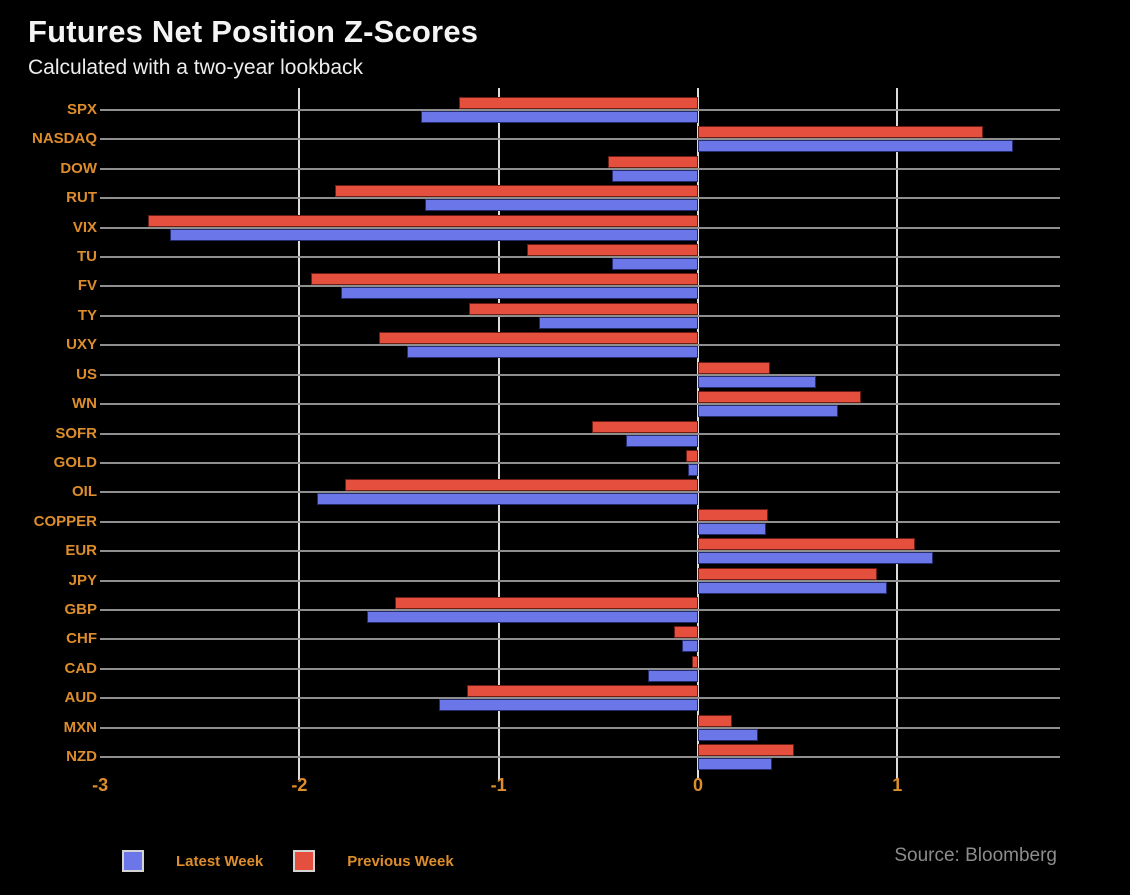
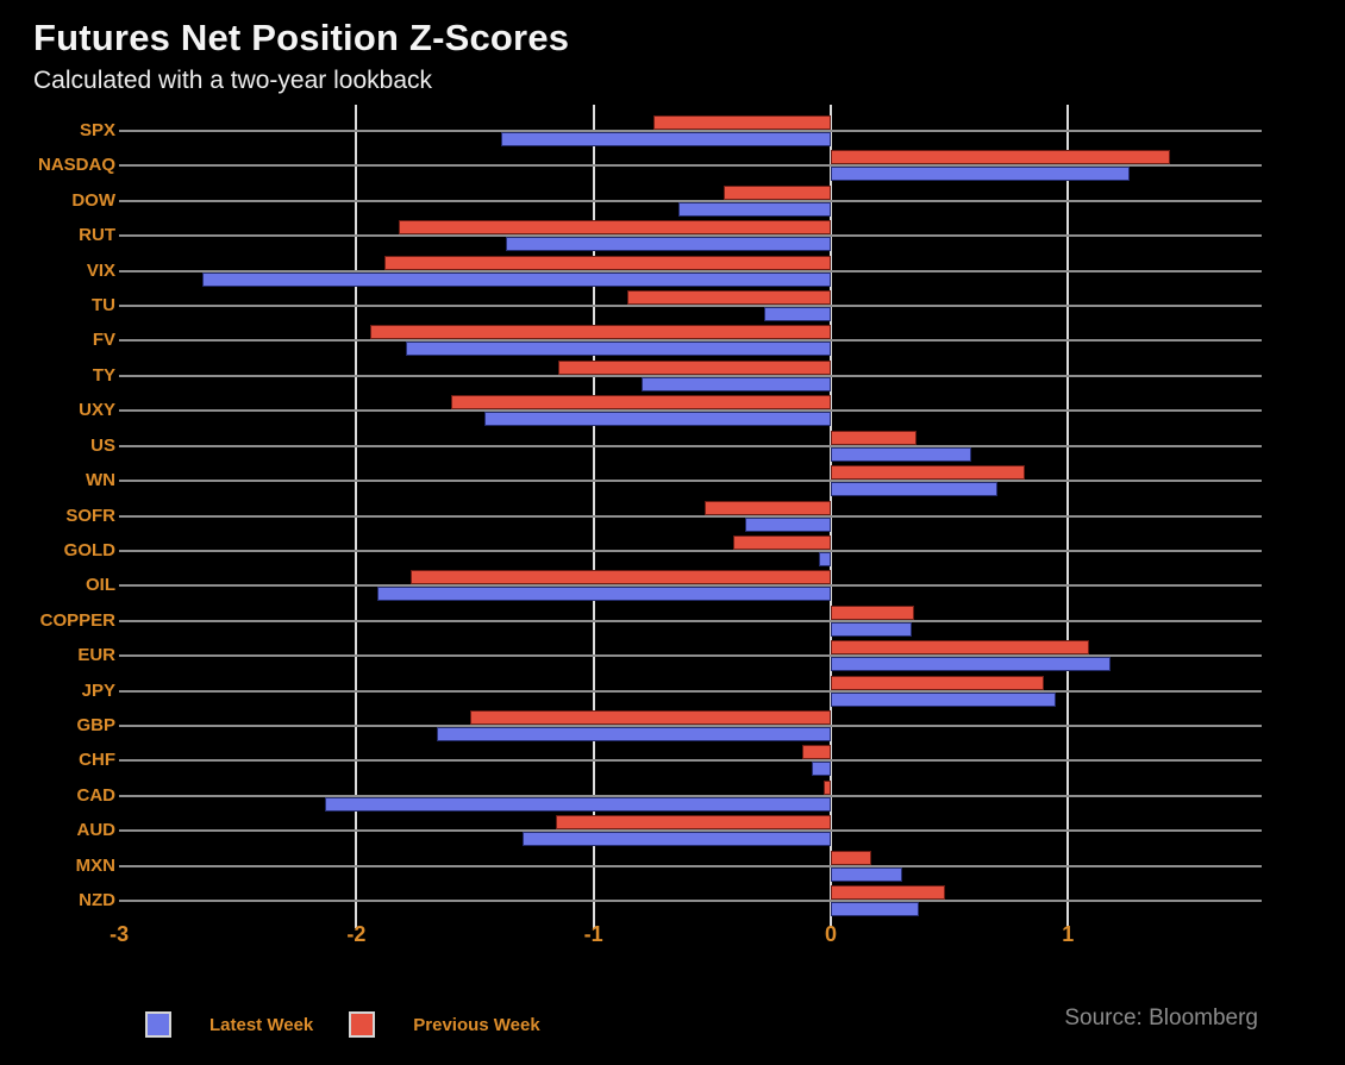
Previous Week/SPX: -1.20 -> -0.75
Latest Week/NASDAQ: 1.58 -> 1.26
Latest Week/DOW: -0.43 -> -0.64
Previous Week/VIX: -2.76 -> -1.88
Latest Week/TU: -0.43 -> -0.28
Previous Week/GOLD: -0.06 -> -0.41
Latest Week/CAD: -0.25 -> -2.13
